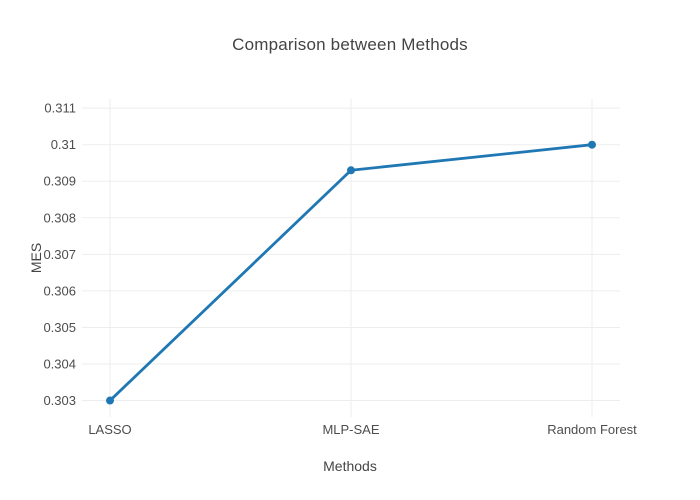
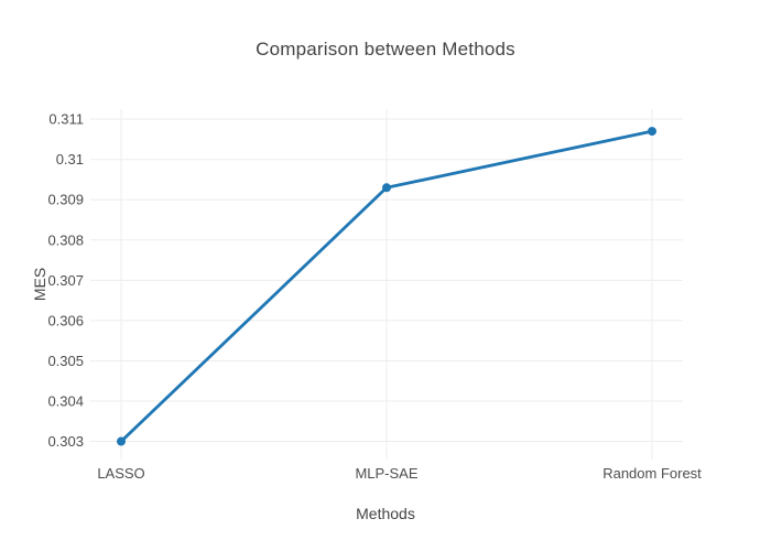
Random Forest: 0.3100 -> 0.3107
